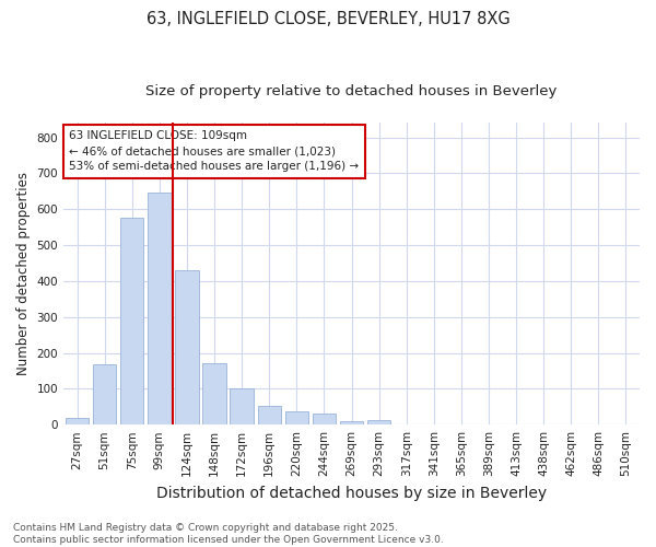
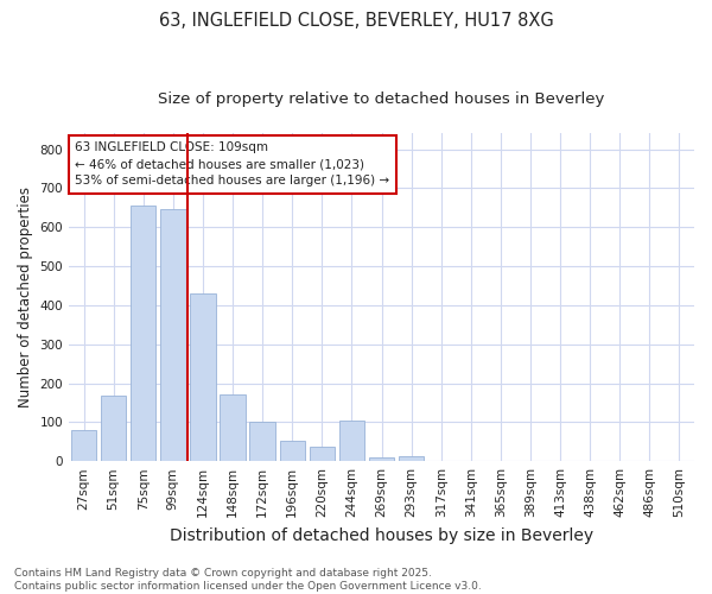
27sqm: 18 -> 80
75sqm: 575 -> 655
244sqm: 32 -> 105
